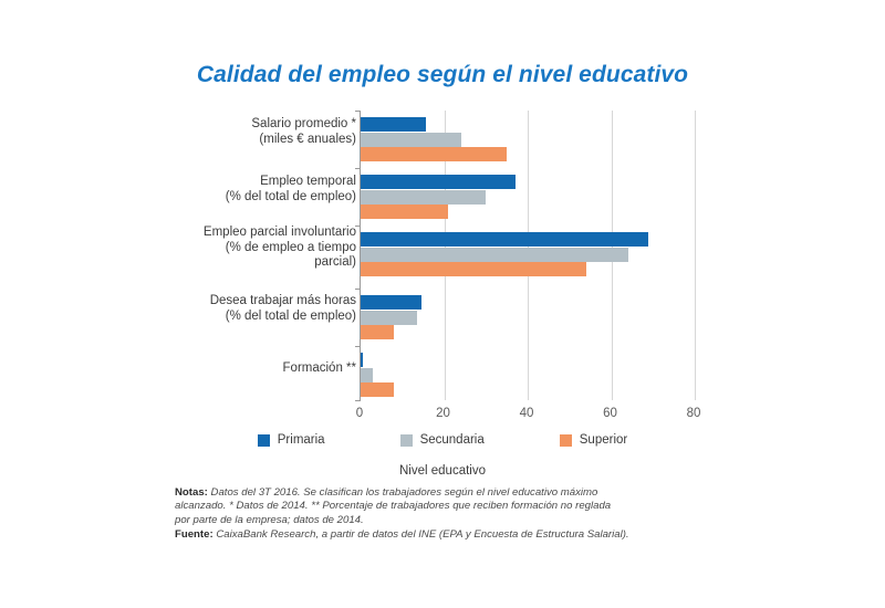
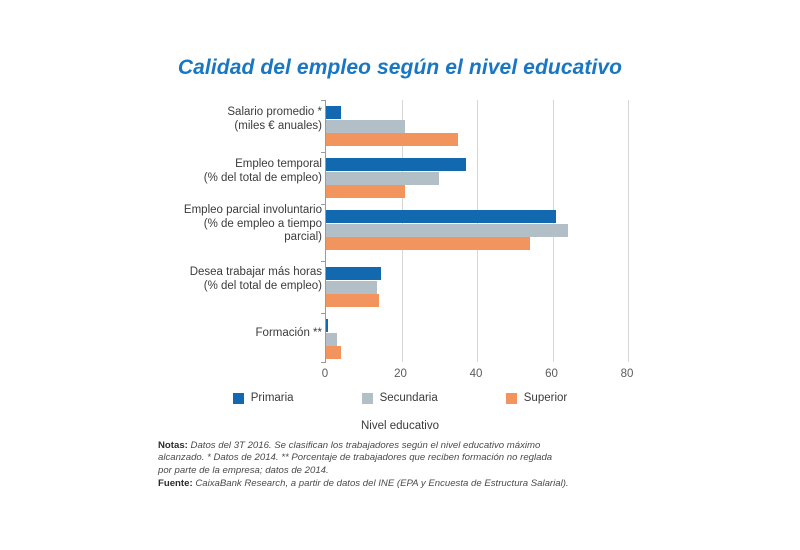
Primaria/Salario promedio * (miles € anuales): 16 -> 4
Secundaria/Salario promedio * (miles € anuales): 24 -> 21
Primaria/Empleo parcial involuntario (% de empleo a tiempo parcial): 69 -> 61
Superior/Desea trabajar más horas (% del total de empleo): 8 -> 14
Superior/Formación **: 8 -> 4
